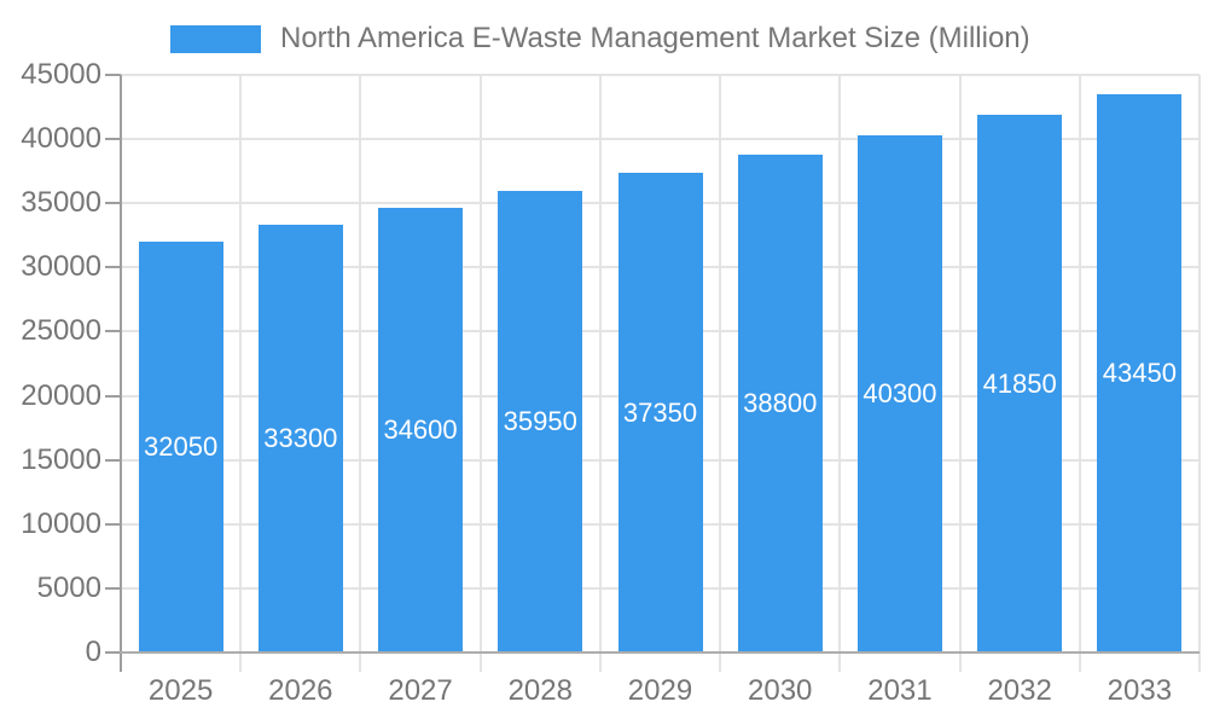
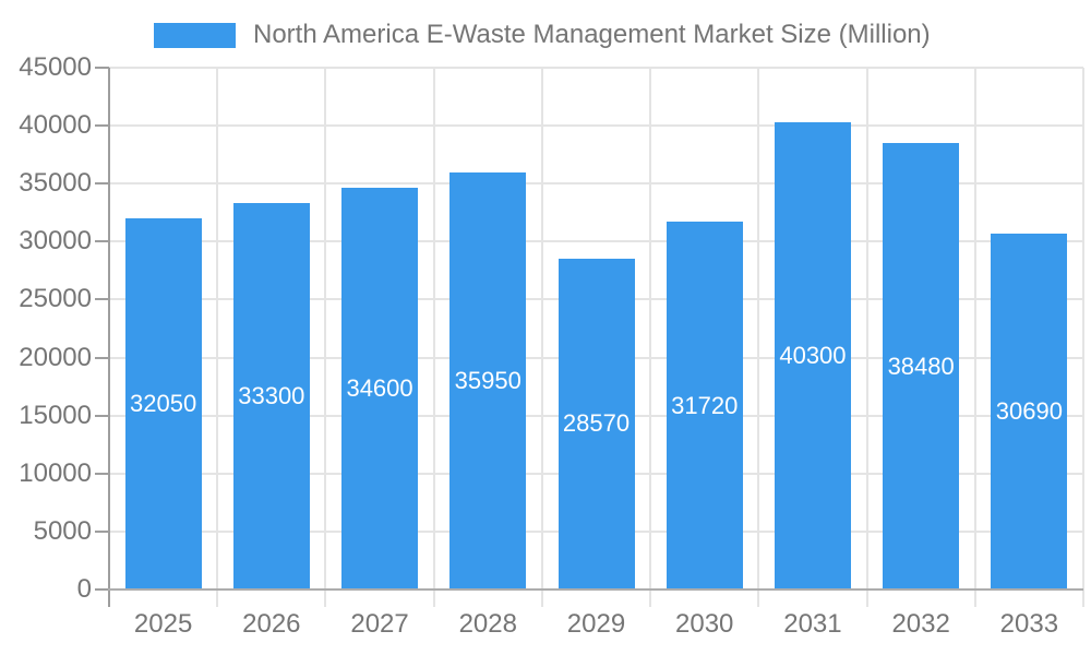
2029: 37350 -> 28570
2030: 38800 -> 31720
2032: 41850 -> 38480
2033: 43450 -> 30690
